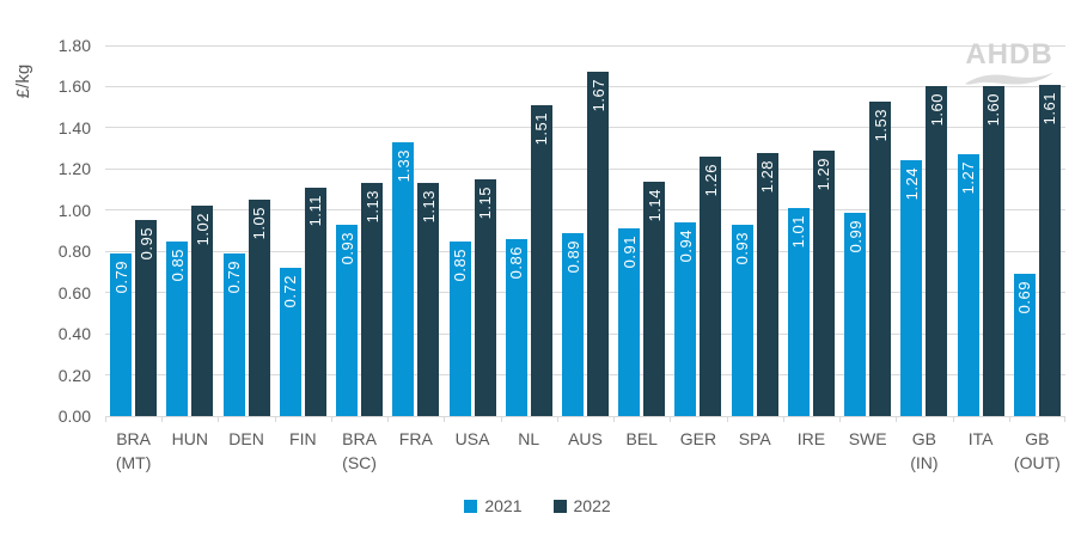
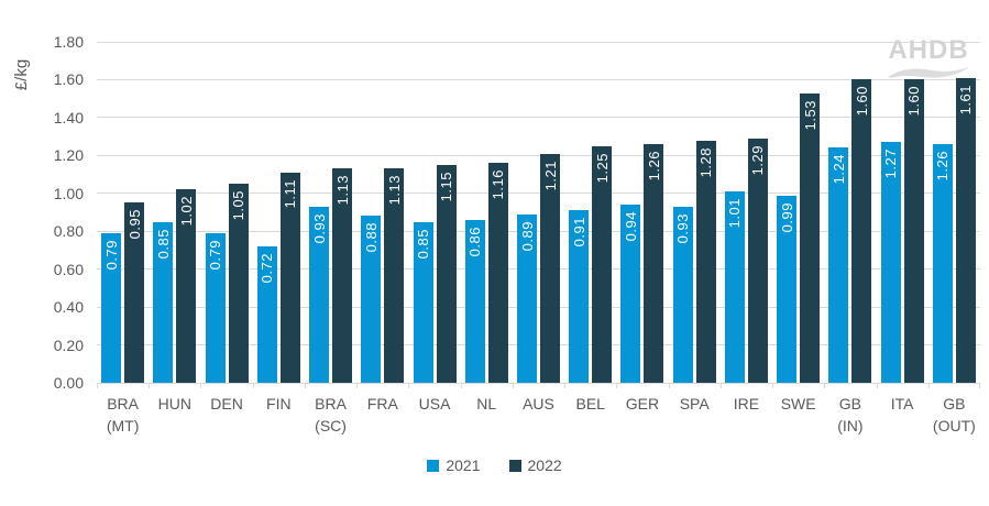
2021/FRA: 1.33 -> 0.88
2022/NL: 1.51 -> 1.16
2022/AUS: 1.67 -> 1.21
2022/BEL: 1.14 -> 1.25
2021/GB (OUT): 0.69 -> 1.26
